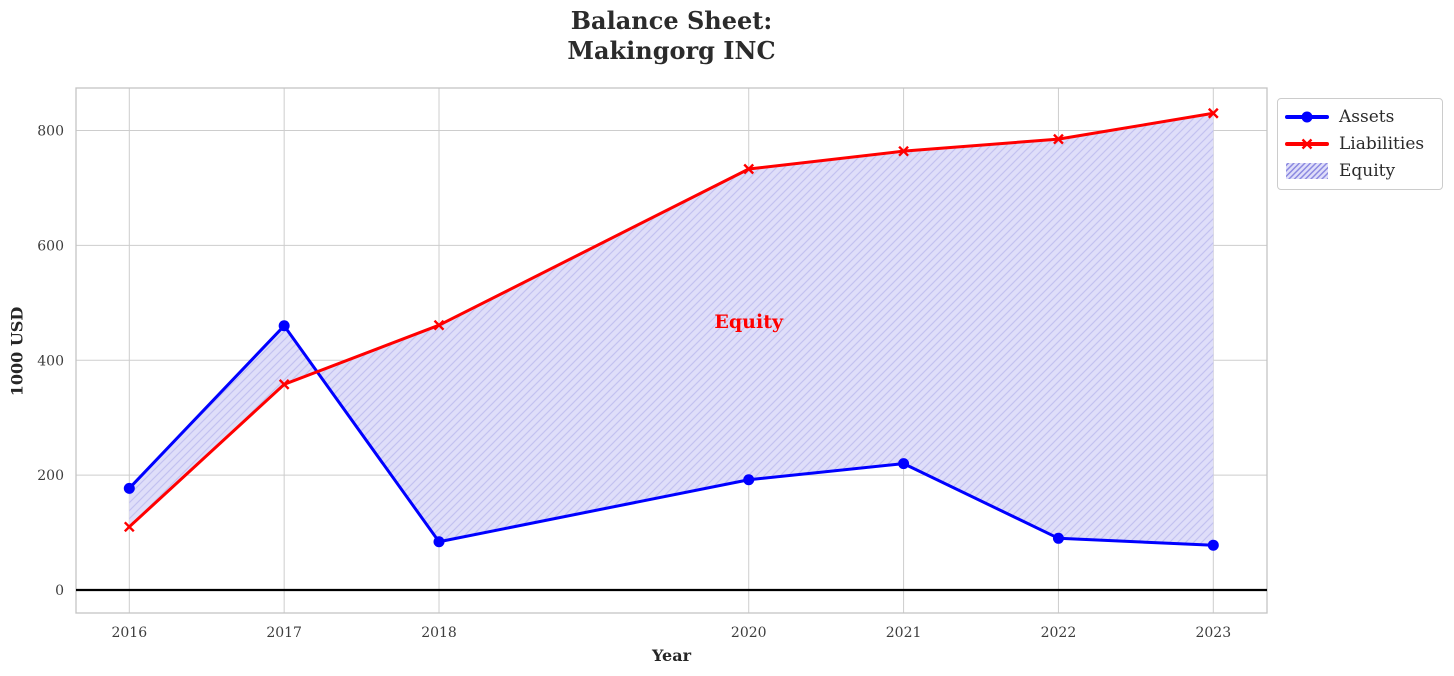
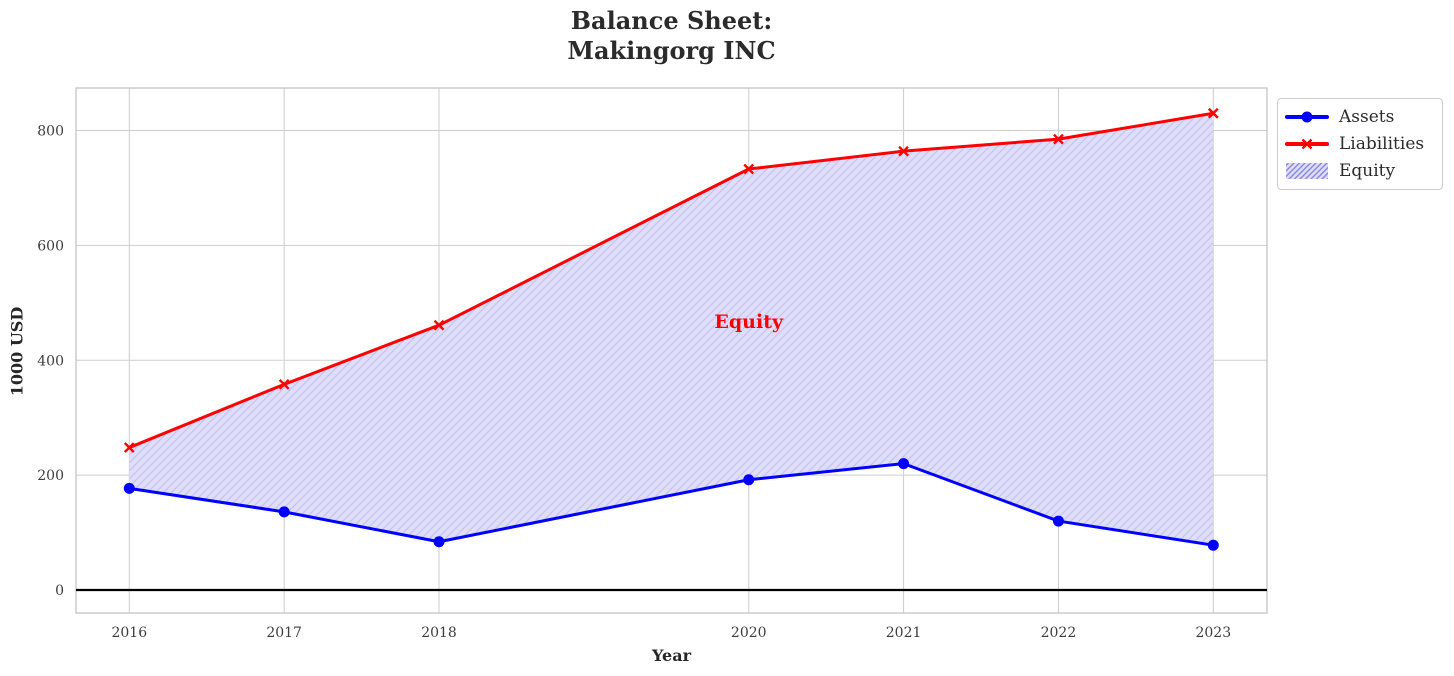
Liabilities/2016: 110 -> 250
Assets/2017: 460 -> 140
Assets/2022: 90 -> 120
